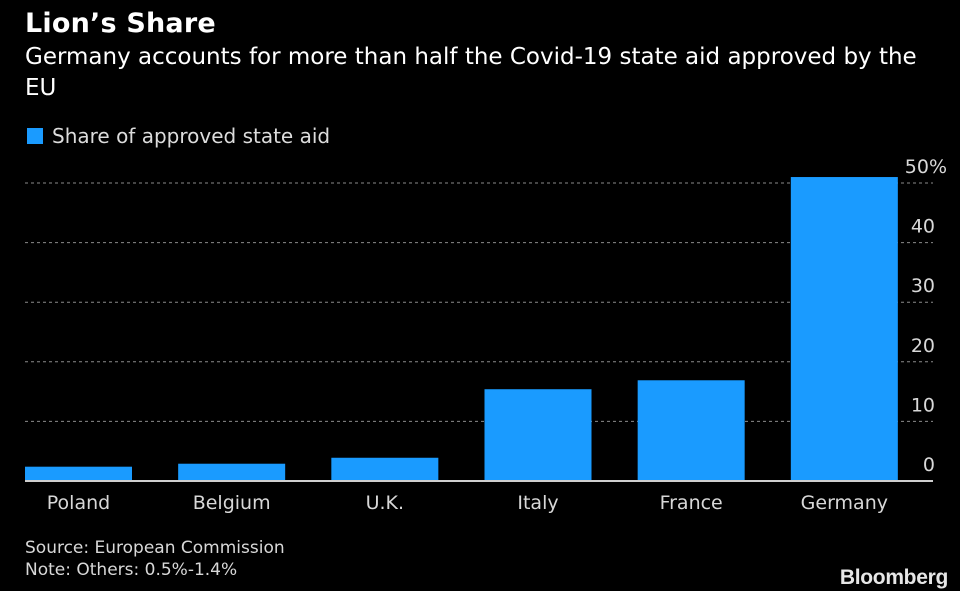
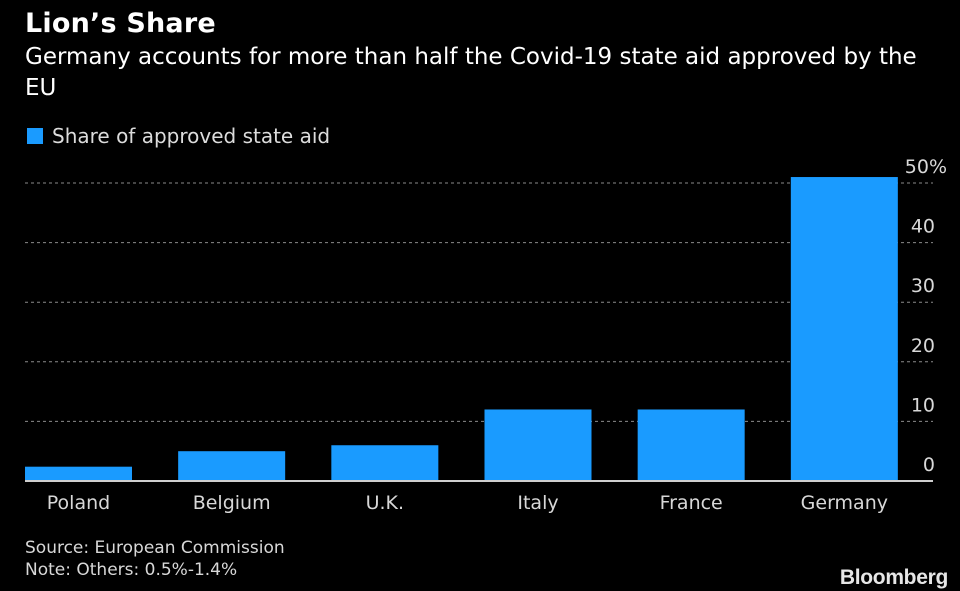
Belgium: 3 -> 5
U.K.: 4 -> 6
Italy: 15 -> 12
France: 17 -> 12
